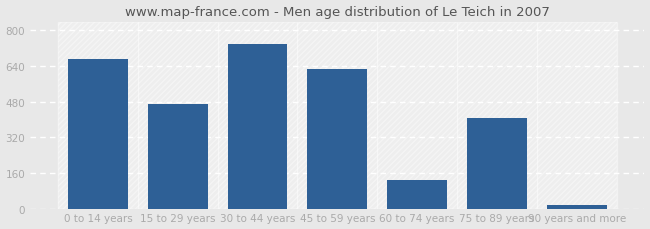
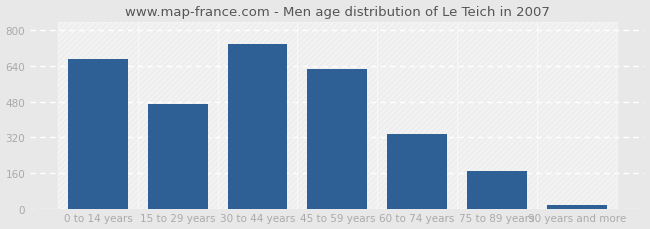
60 to 74 years: 130 -> 335
75 to 89 years: 405 -> 170
